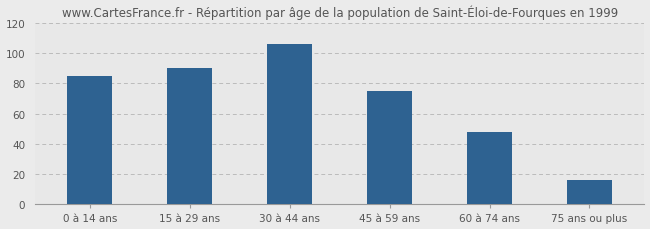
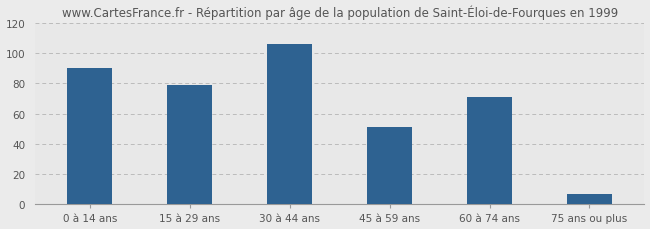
0 à 14 ans: 85 -> 90
15 à 29 ans: 90 -> 79
45 à 59 ans: 75 -> 51
60 à 74 ans: 48 -> 71
75 ans ou plus: 16 -> 7
